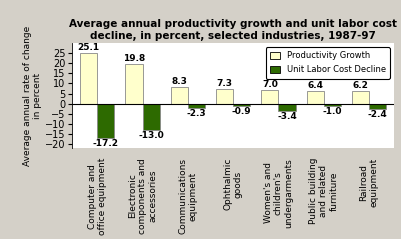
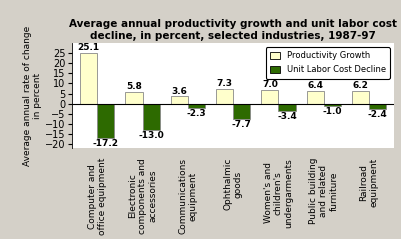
Productivity Growth/Electronic components and accessories: 19.8 -> 5.8
Productivity Growth/Communications equipment: 8.3 -> 3.6
Unit Labor Cost Decline/Ophthalmic goods: -0.9 -> -7.7
